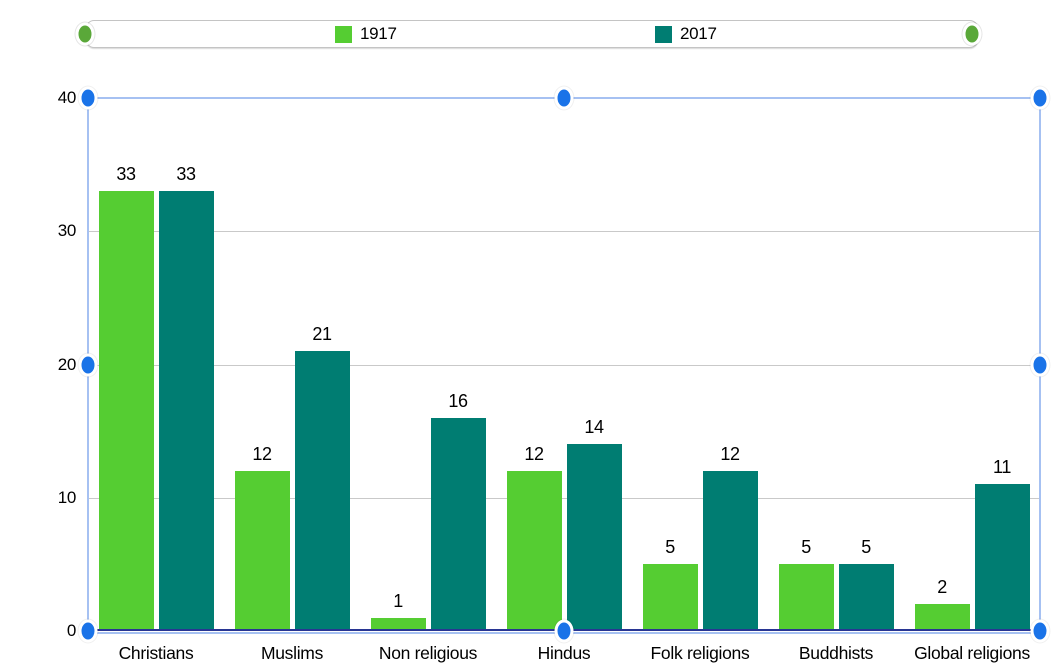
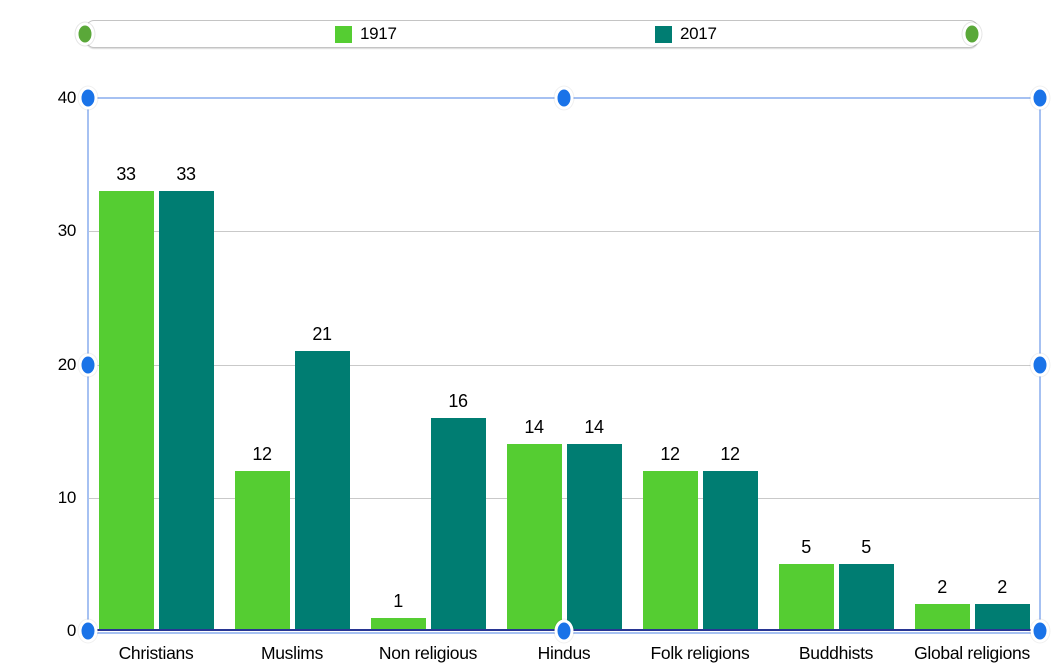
1917/Hindus: 12 -> 14
1917/Folk religions: 5 -> 12
2017/Global religions: 11 -> 2
